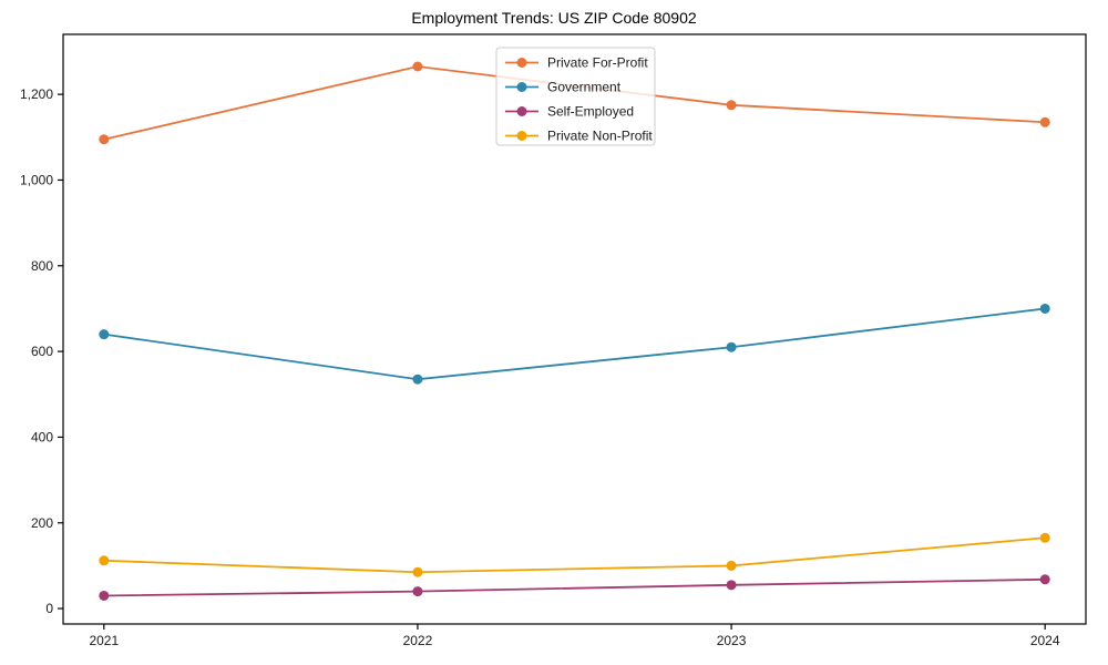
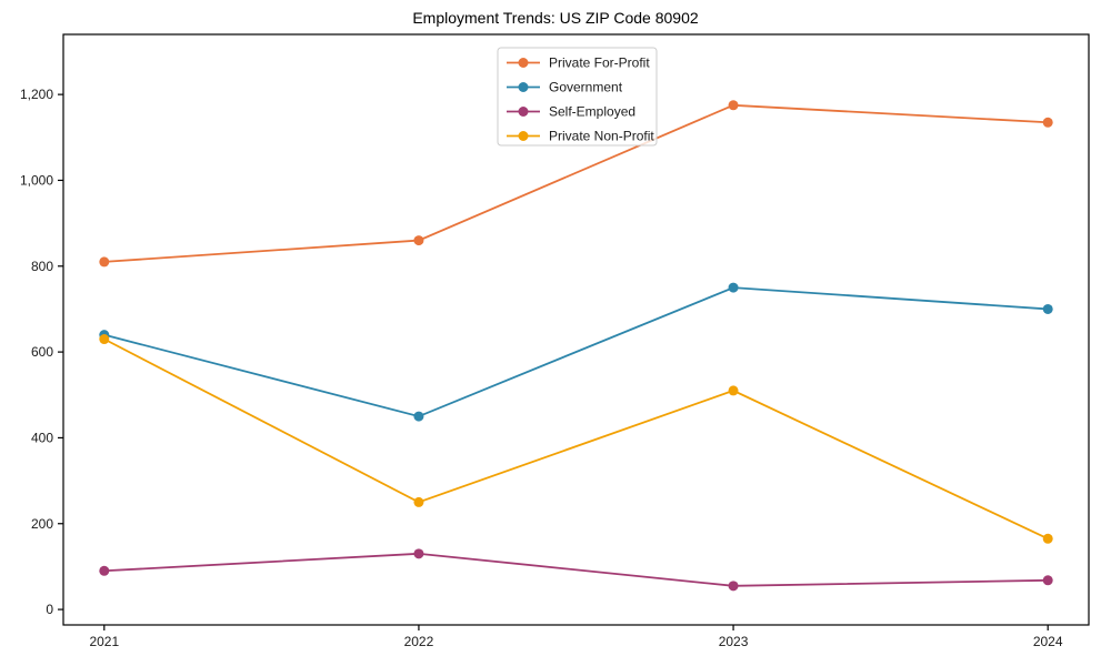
Private For-Profit/2021: 1100 -> 810
Self-Employed/2021: 30 -> 90
Private Non-Profit/2021: 110 -> 630
Private For-Profit/2022: 1260 -> 860
Government/2022: 540 -> 450
Self-Employed/2022: 40 -> 130
Private Non-Profit/2022: 80 -> 250
Government/2023: 610 -> 750
Private Non-Profit/2023: 100 -> 510
